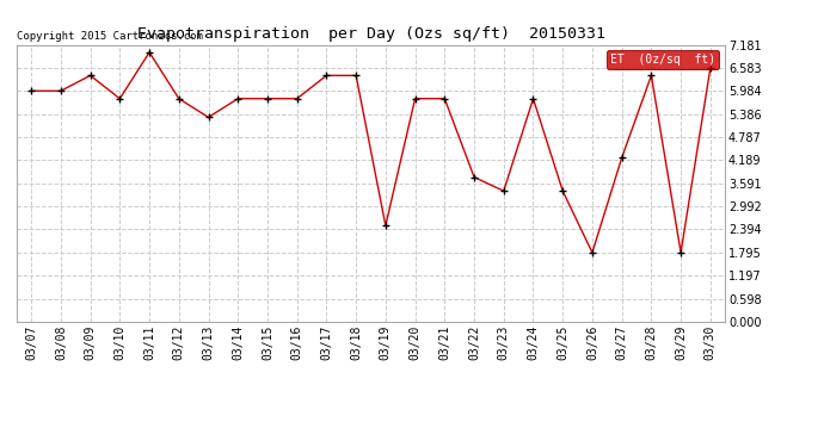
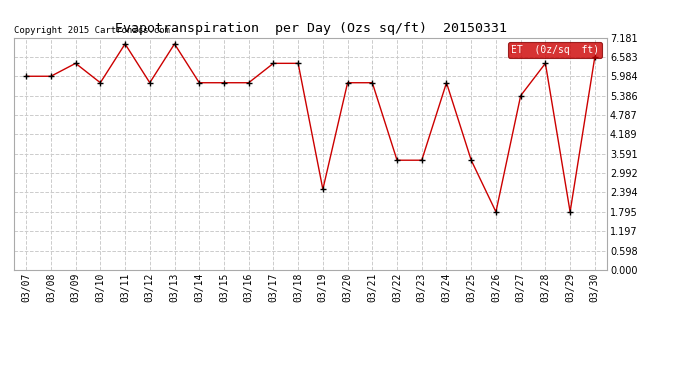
03/13: 5.30 -> 6.98
03/22: 3.75 -> 3.39
03/27: 4.25 -> 5.38
